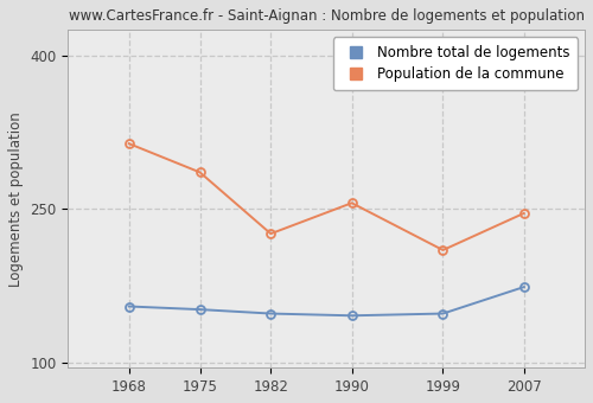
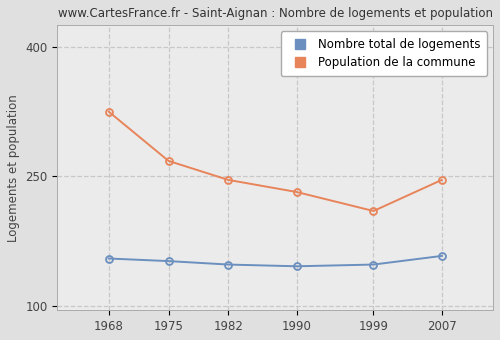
Population de la commune/1968: 314 -> 325
Population de la commune/1975: 286 -> 268
Population de la commune/1982: 226 -> 246
Population de la commune/1990: 256 -> 232
Nombre total de logements/2007: 174 -> 158
